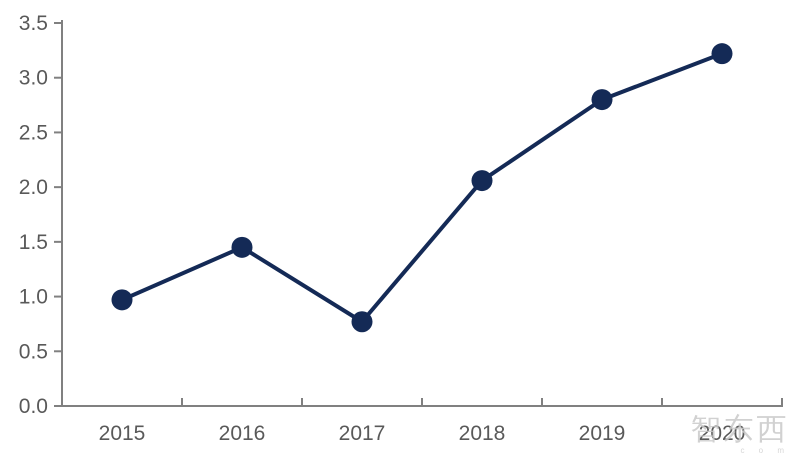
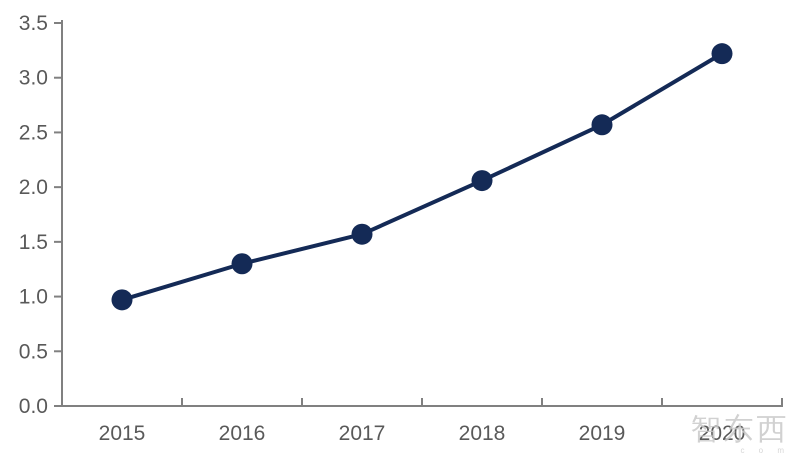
2016: 1.45 -> 1.30
2017: 0.77 -> 1.57
2019: 2.80 -> 2.57
